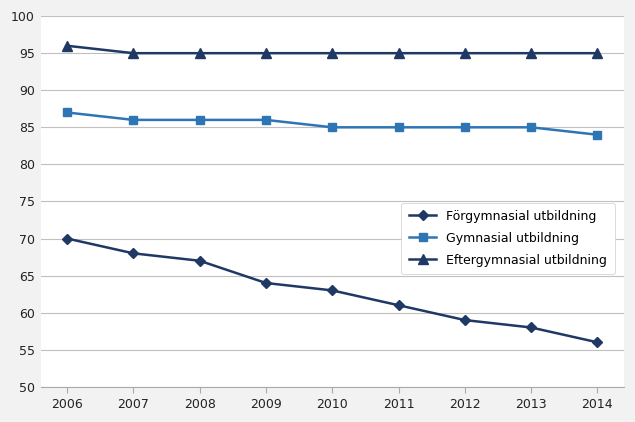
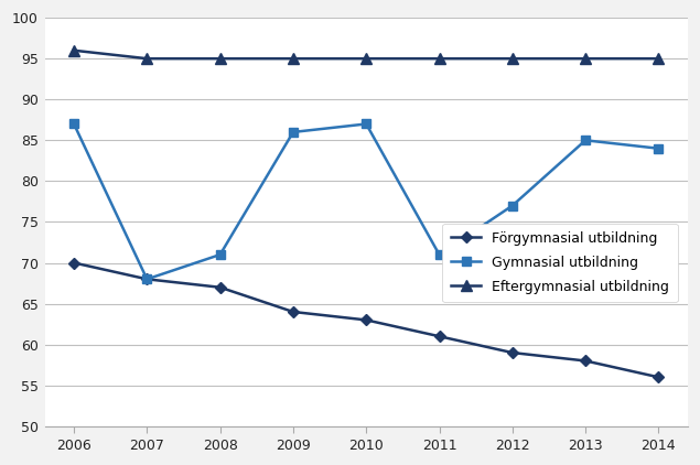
Gymnasial utbildning/2007: 86 -> 68
Gymnasial utbildning/2008: 86 -> 71
Gymnasial utbildning/2010: 85 -> 87
Gymnasial utbildning/2011: 85 -> 71
Gymnasial utbildning/2012: 85 -> 77
